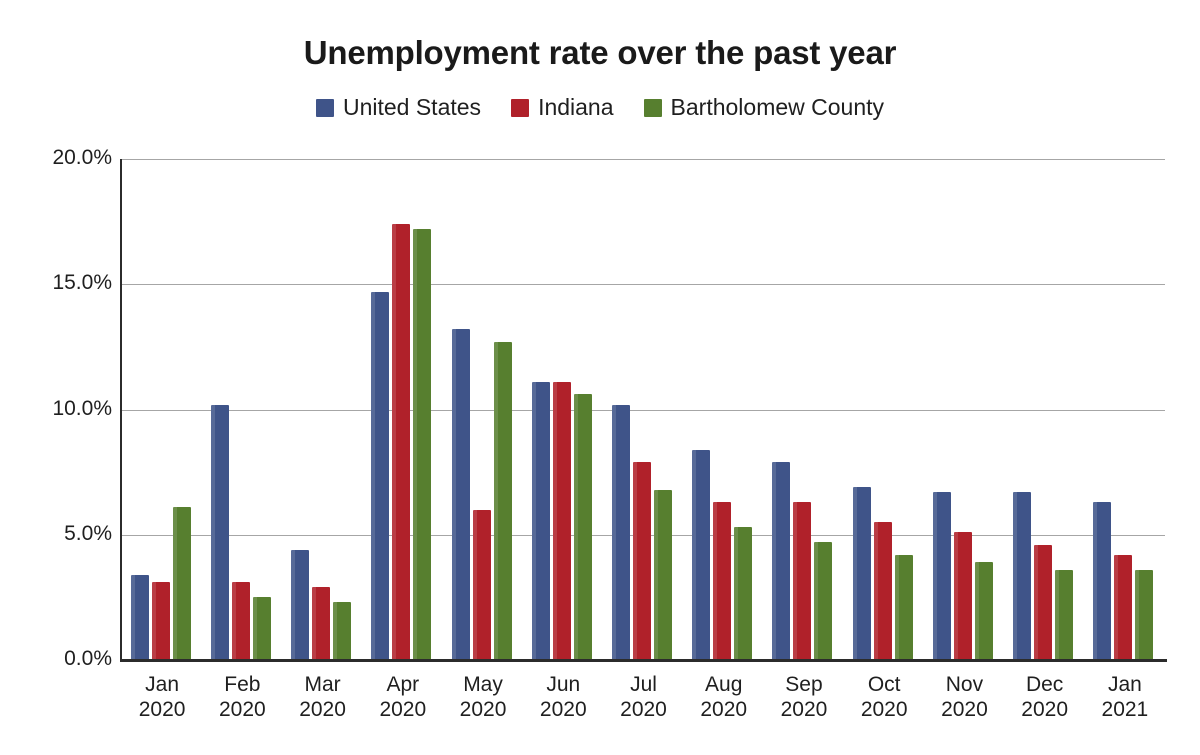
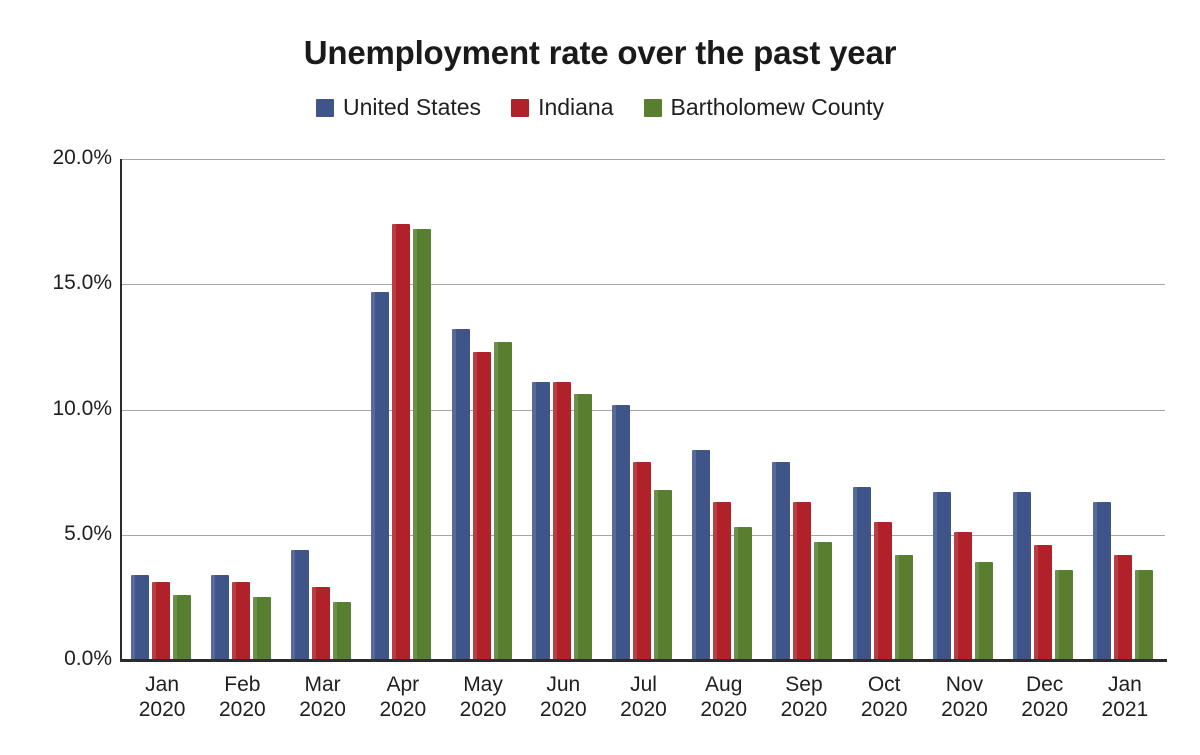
Bartholomew County/Jan 2020: 6.1% -> 2.6%
United States/Feb 2020: 10.2% -> 3.4%
Indiana/May 2020: 6.0% -> 12.3%
